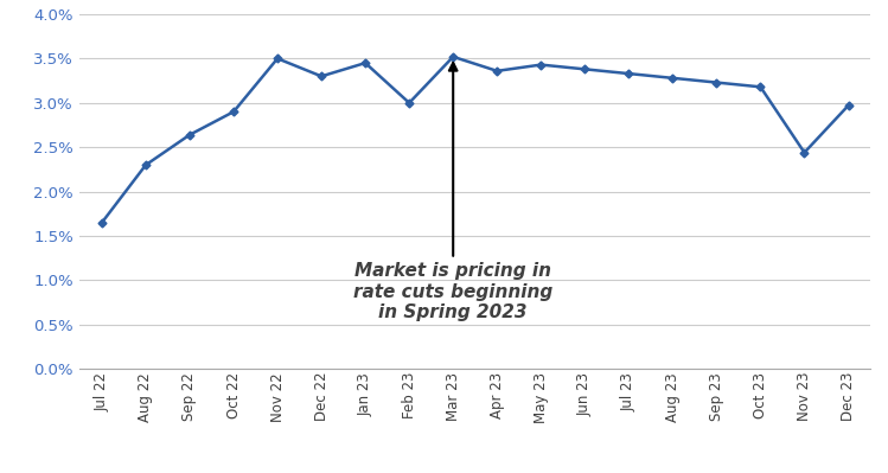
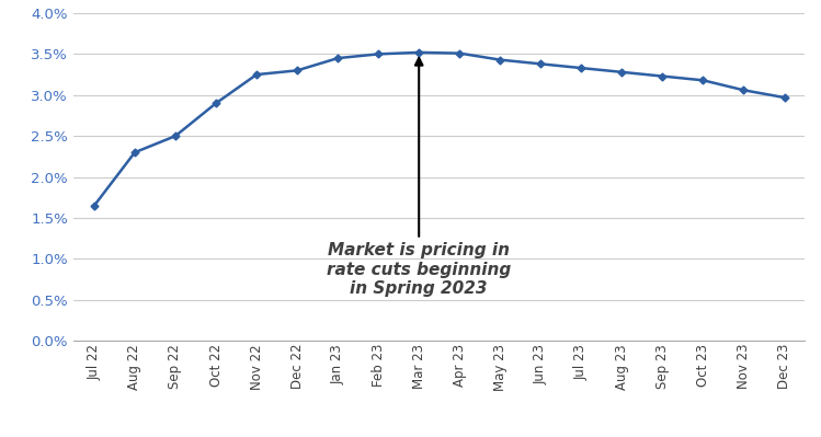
Sep 22: 2.64% -> 2.50%
Nov 22: 3.50% -> 3.25%
Feb 23: 3.00% -> 3.50%
Apr 23: 3.36% -> 3.51%
Nov 23: 2.44% -> 3.06%
